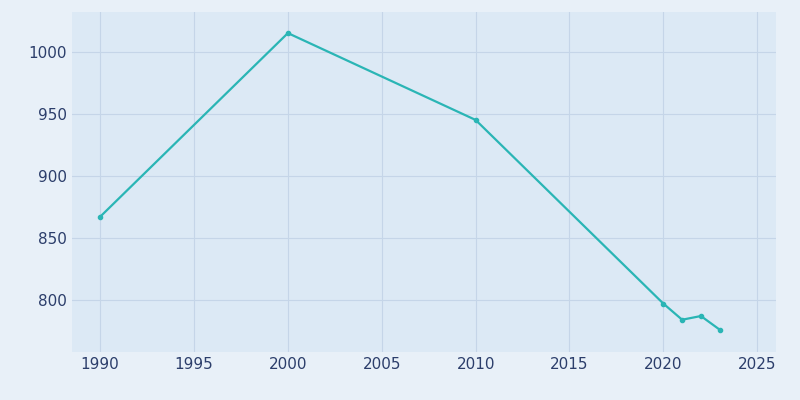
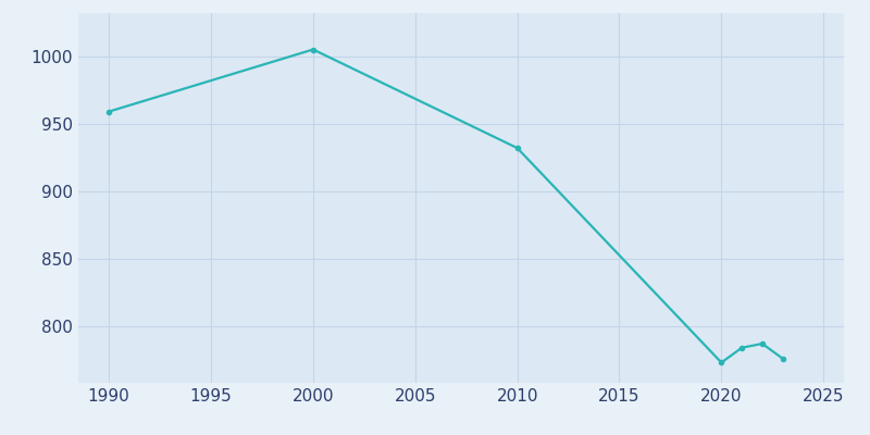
1990: 867 -> 959
2000: 1015 -> 1005
2010: 945 -> 932
2020: 797 -> 773
